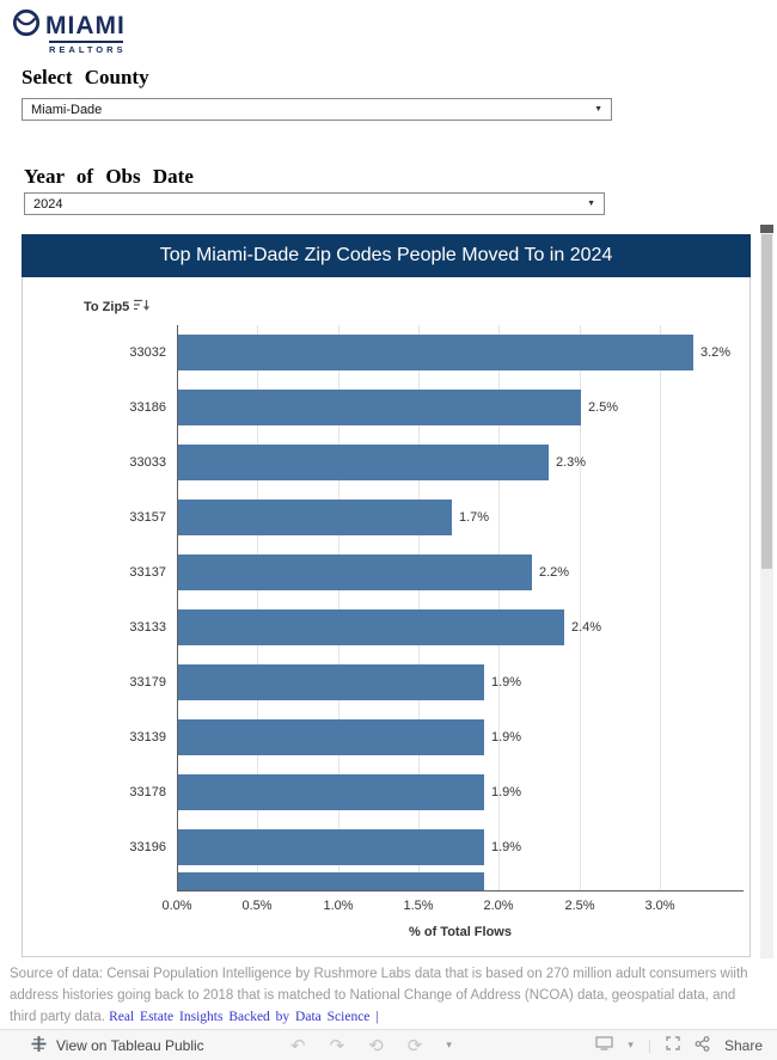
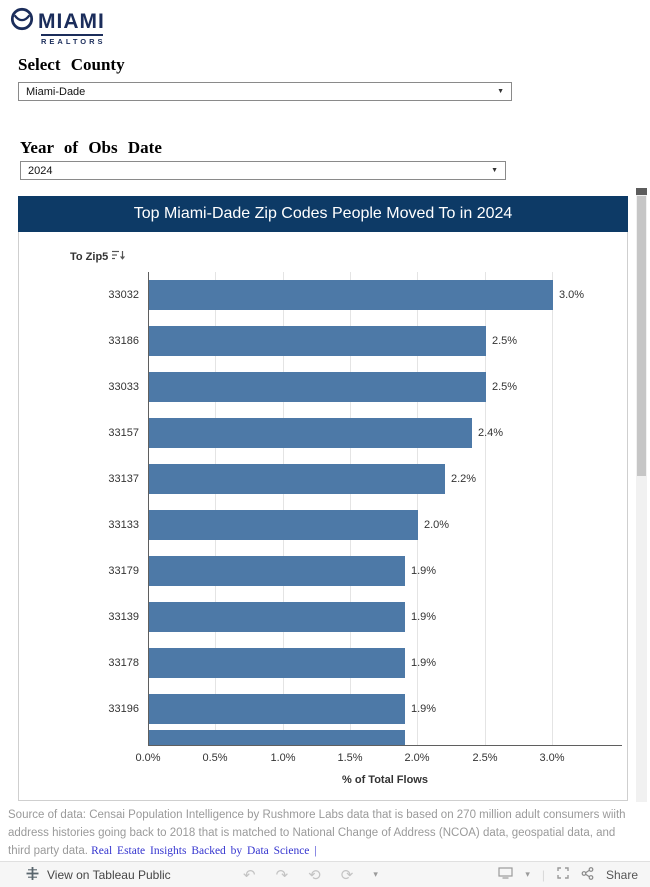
33032: 3.2% -> 3.0%
33033: 2.3% -> 2.5%
33157: 1.7% -> 2.4%
33133: 2.4% -> 2.0%
